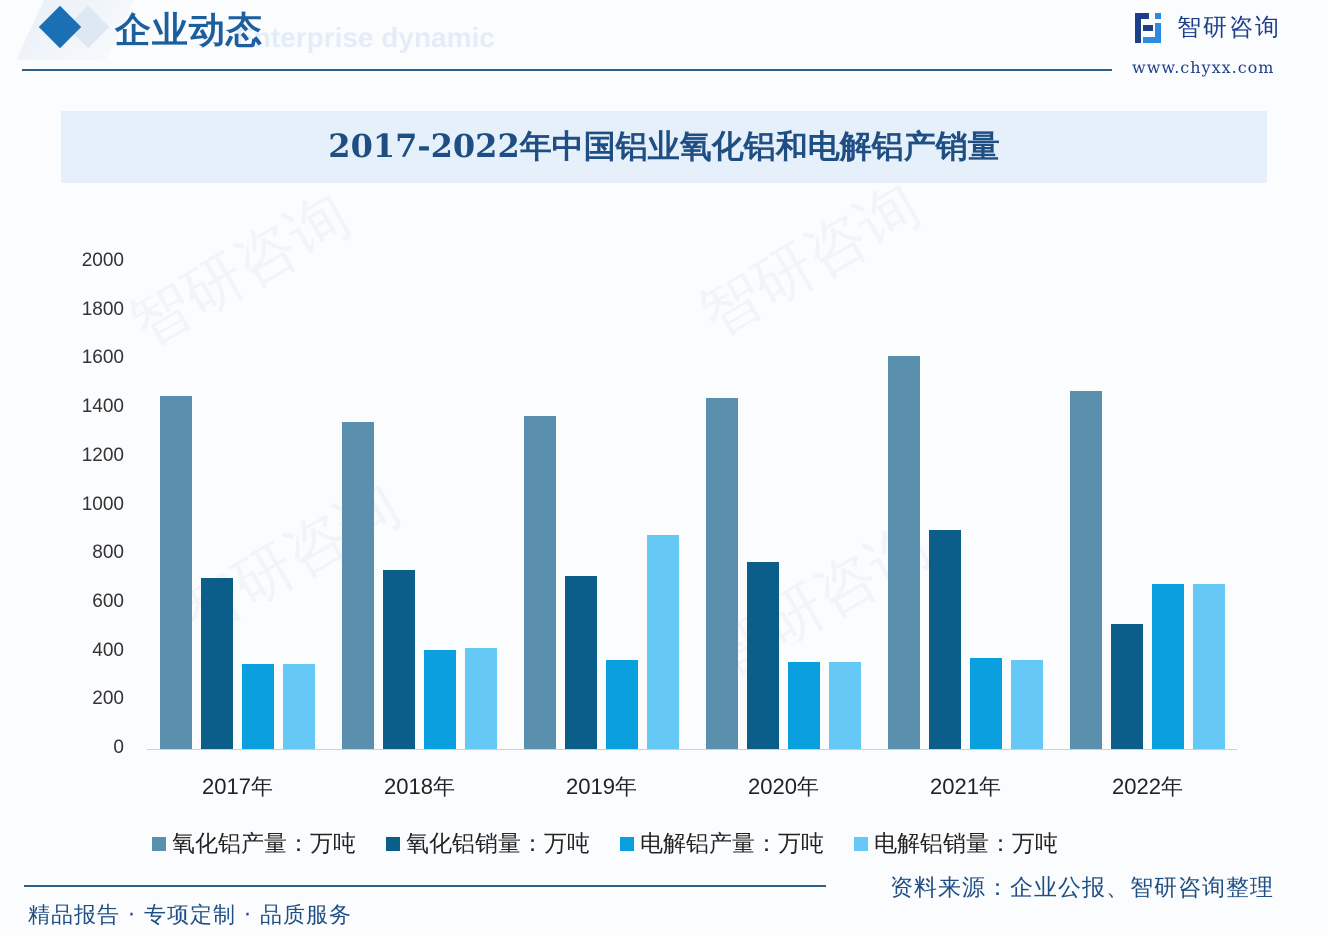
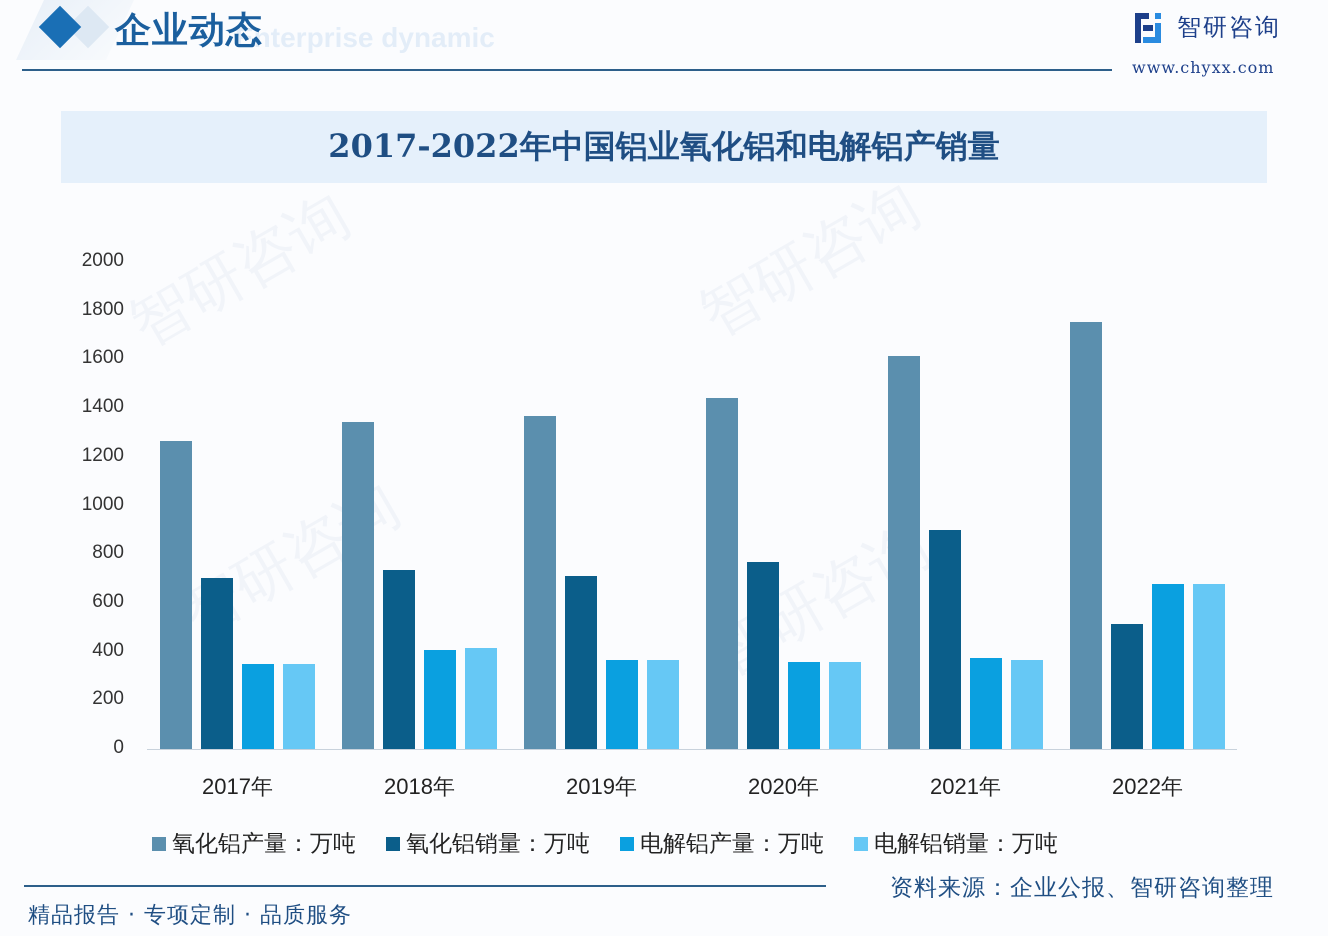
氧化铝产量：万吨/2017年: 1450 -> 1260
电解铝销量：万吨/2019年: 880 -> 370
氧化铝产量：万吨/2022年: 1470 -> 1750
